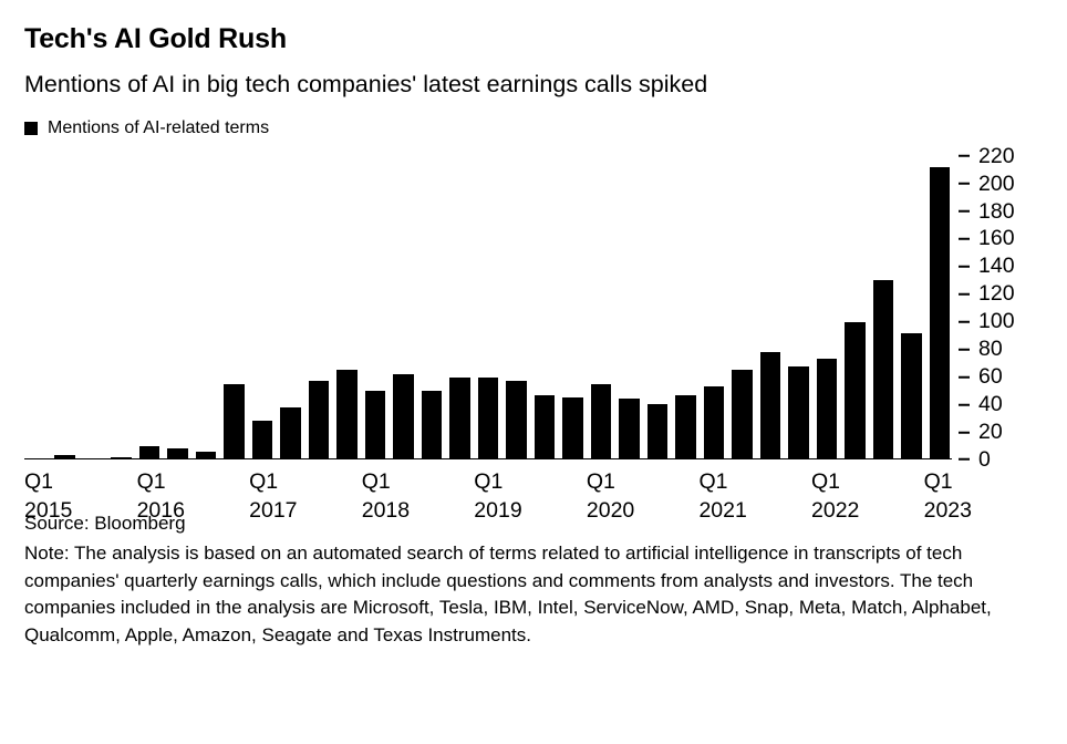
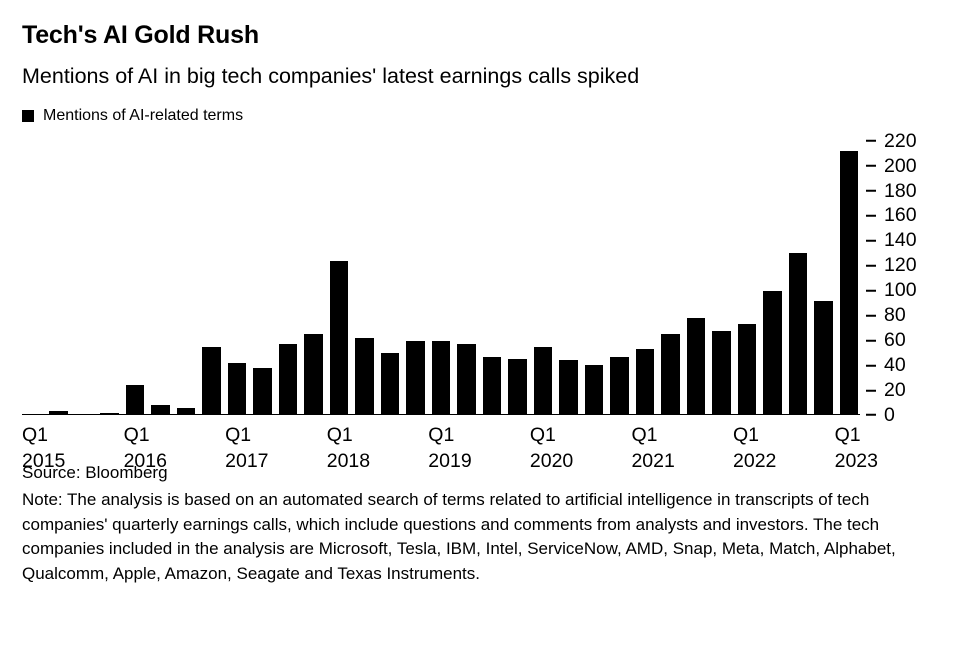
Q1 2016: 10 -> 24
Q1 2017: 28 -> 42
Q1 2018: 50 -> 124
